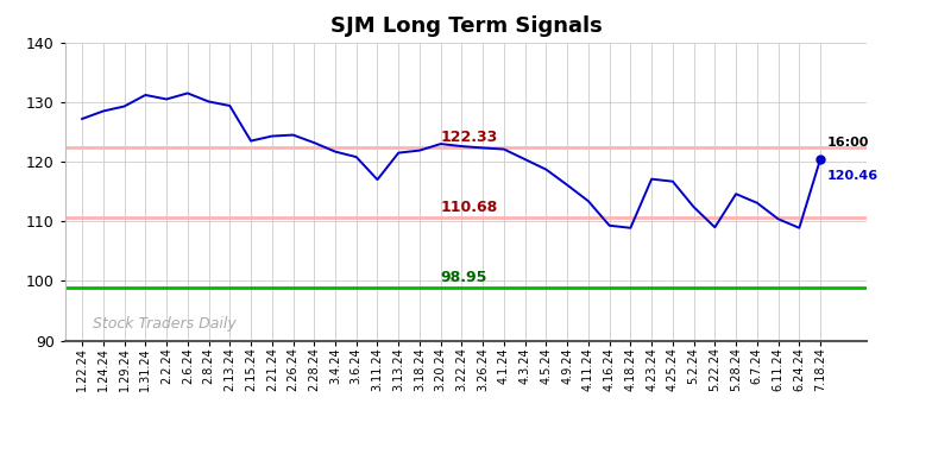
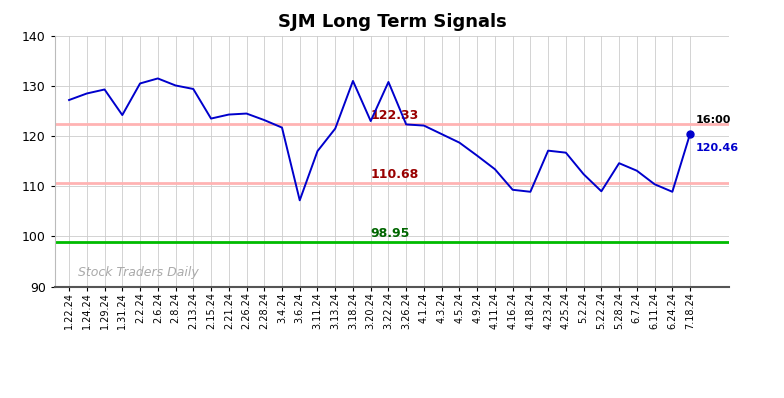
1.31.24: 131.2 -> 124.2
3.6.24: 120.8 -> 107.2
3.18.24: 121.9 -> 131.0
3.22.24: 122.6 -> 130.8
